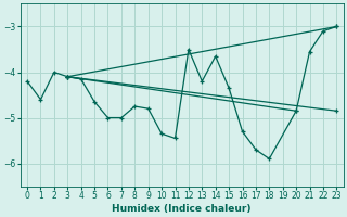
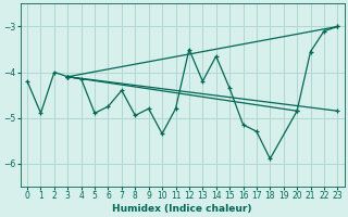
1: -4.60 -> -4.90
5: -4.65 -> -4.90
6: -5.00 -> -4.75
7: -5.00 -> -4.40
8: -4.75 -> -4.95
11: -5.45 -> -4.80
16: -5.30 -> -5.15
17: -5.70 -> -5.30
